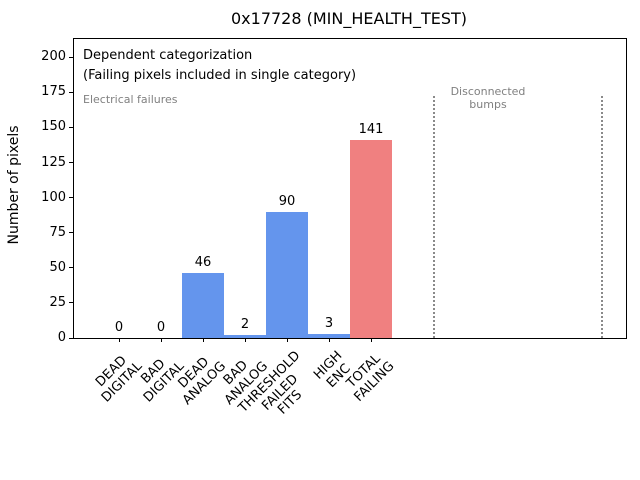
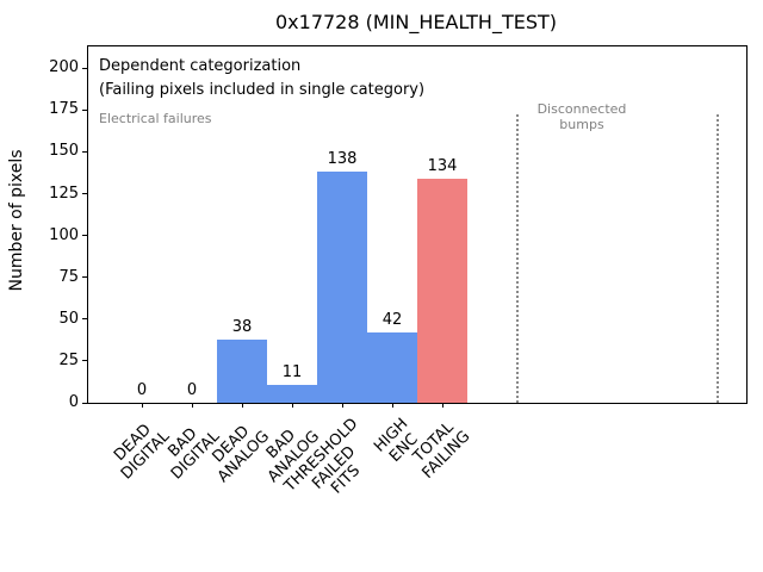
DEAD ANALOG: 46 -> 38
BAD ANALOG: 2 -> 11
THRESHOLD FAILED FITS: 90 -> 138
HIGH ENC: 3 -> 42
TOTAL FAILING: 141 -> 134
